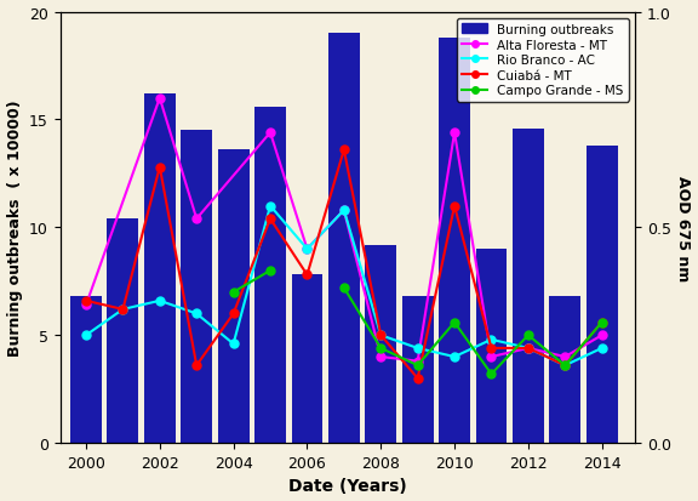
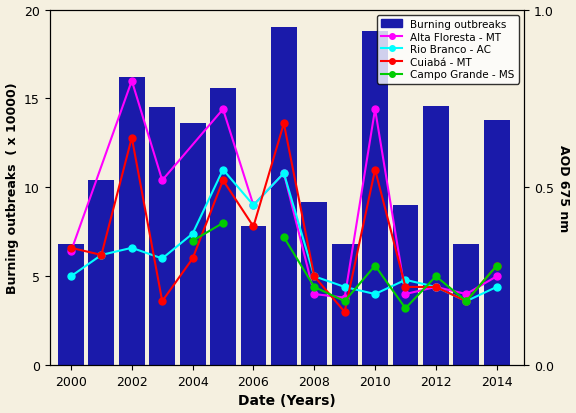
Rio Branco - AC/2004: 0.23 -> 0.37
